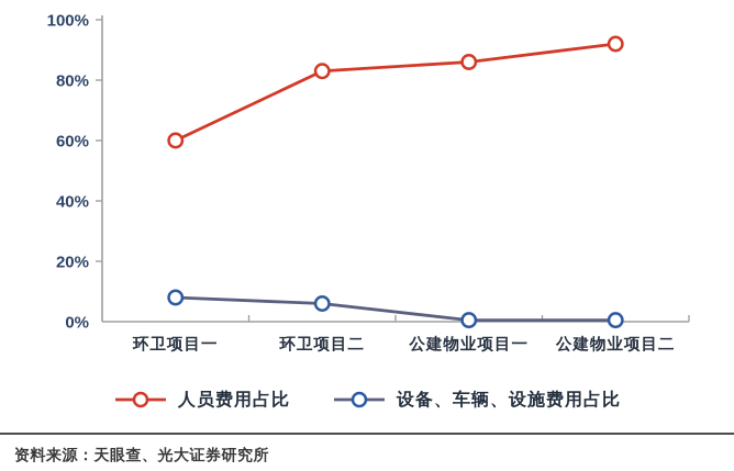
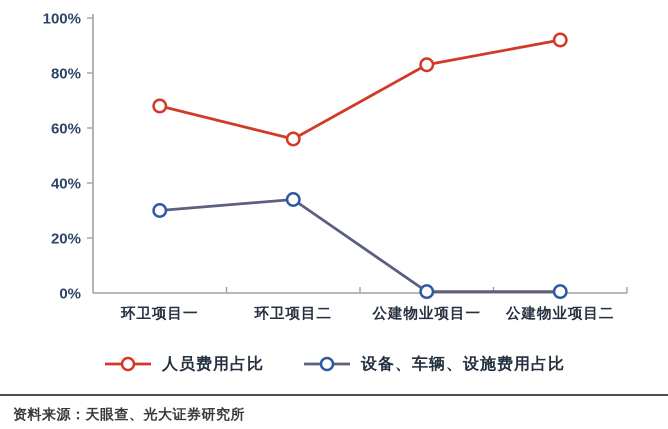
人员费用占比/环卫项目一: 60% -> 68%
设备、车辆、设施费用占比/环卫项目一: 8% -> 30%
人员费用占比/环卫项目二: 83% -> 56%
设备、车辆、设施费用占比/环卫项目二: 6% -> 34%
人员费用占比/公建物业项目一: 86% -> 83%
